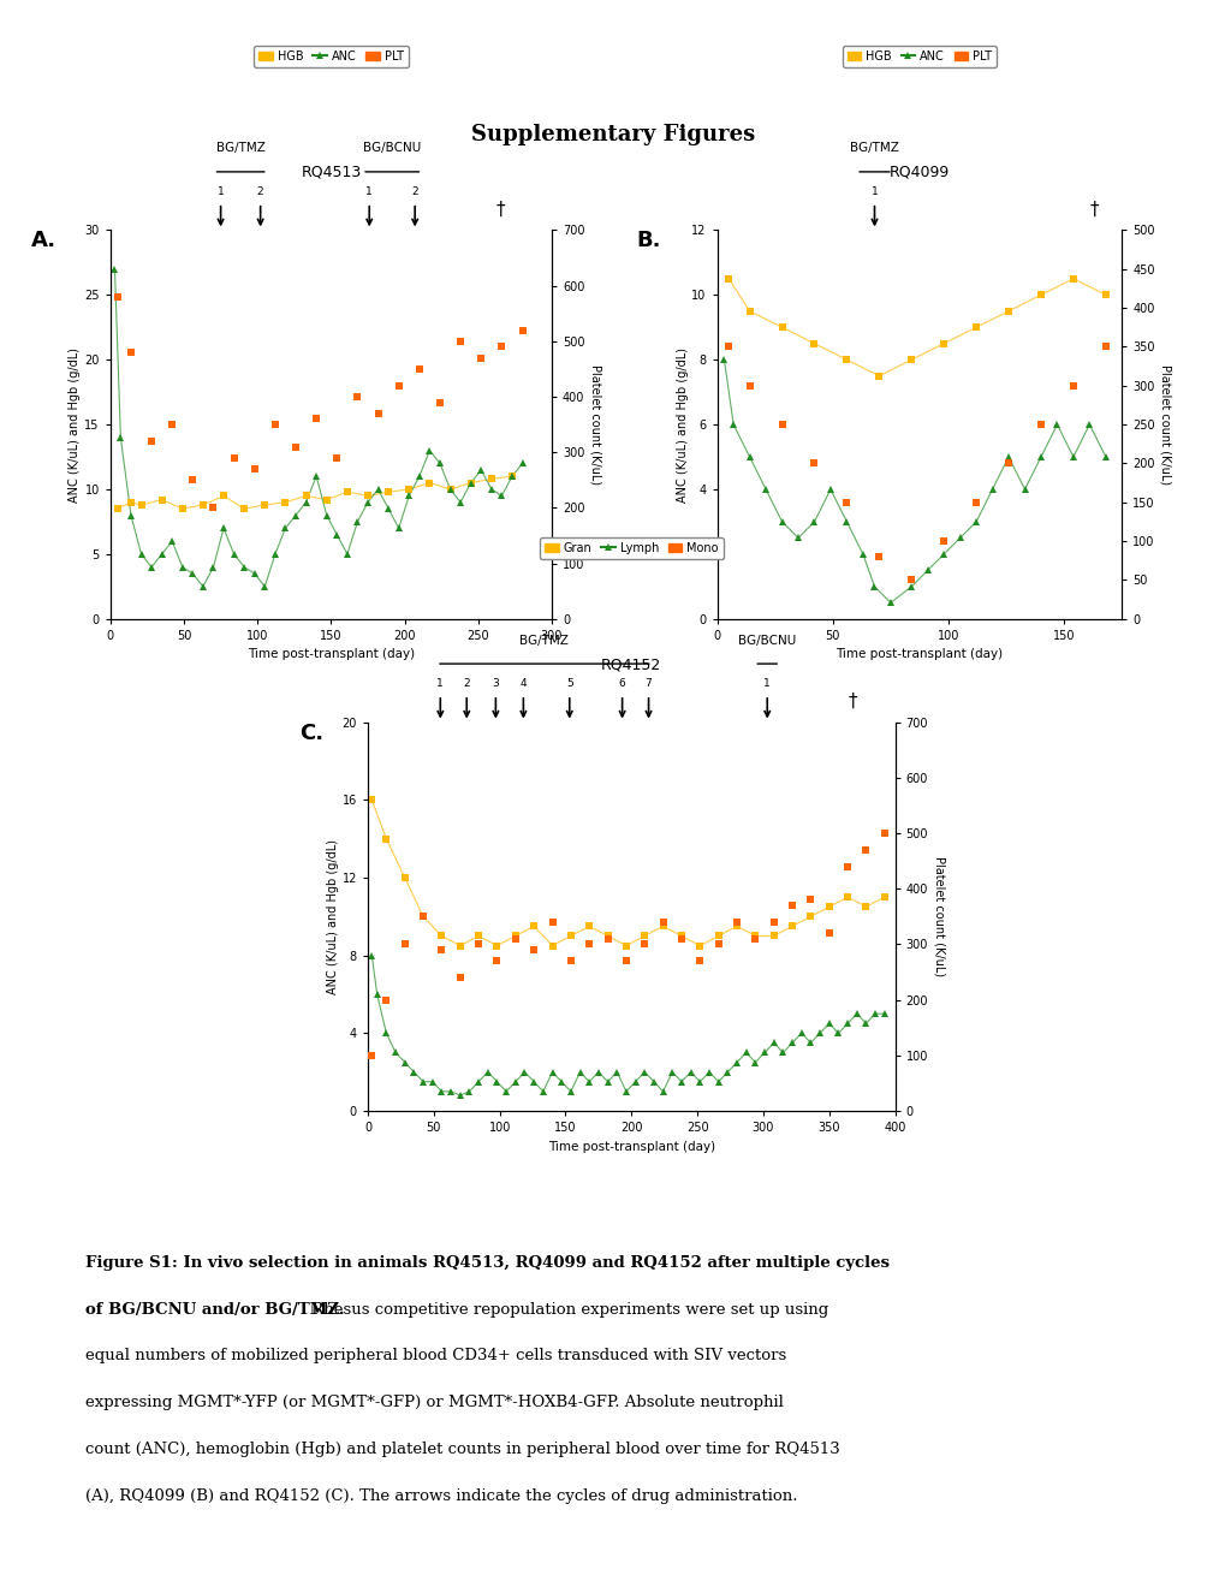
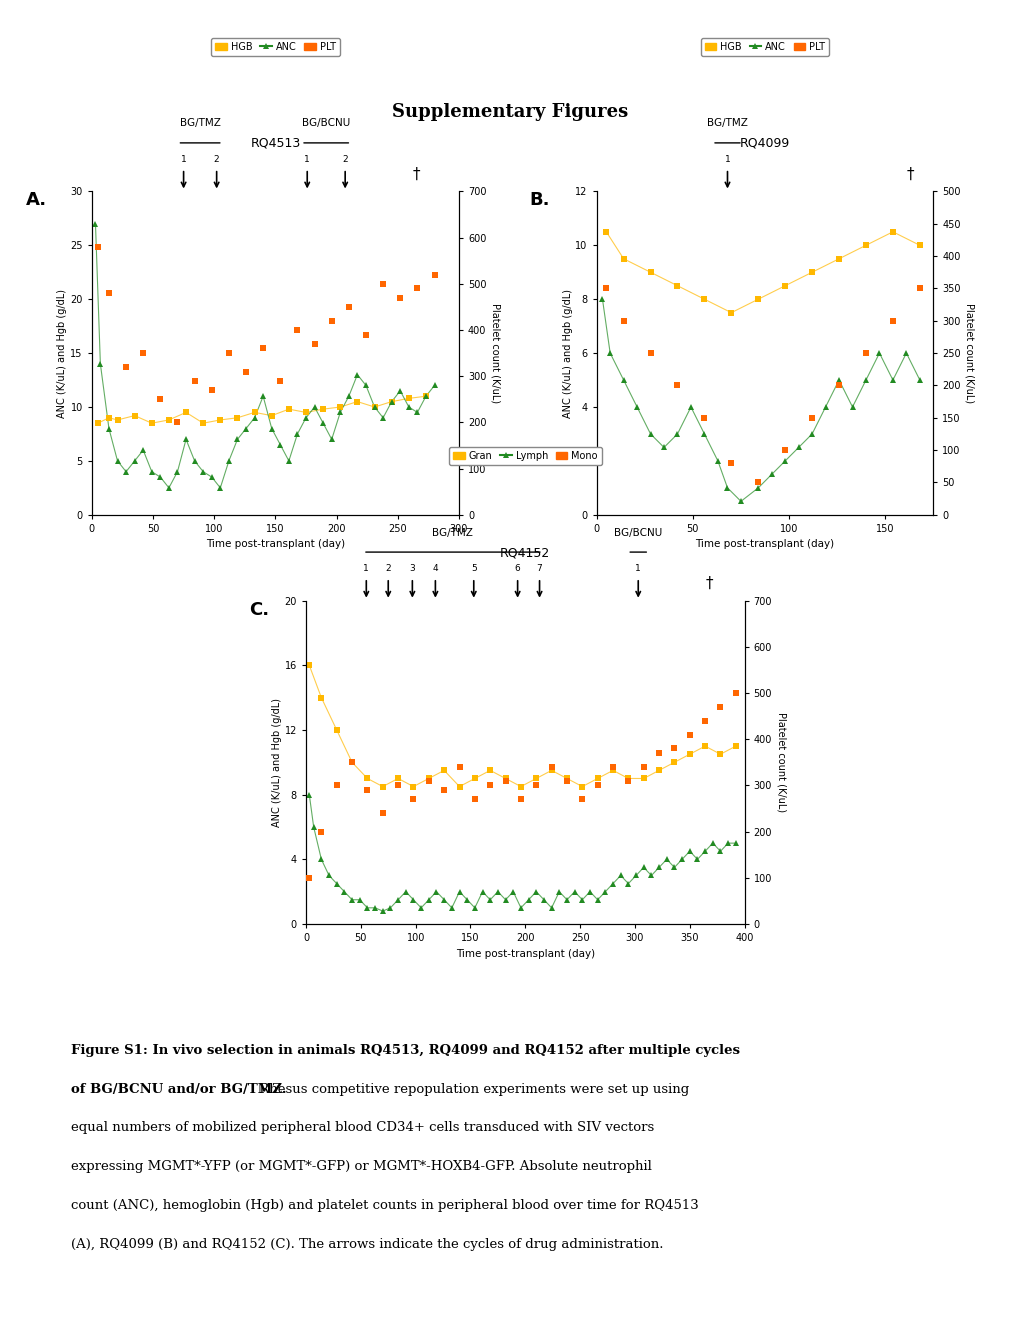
RQ4152/Mono/350: 320 -> 410
